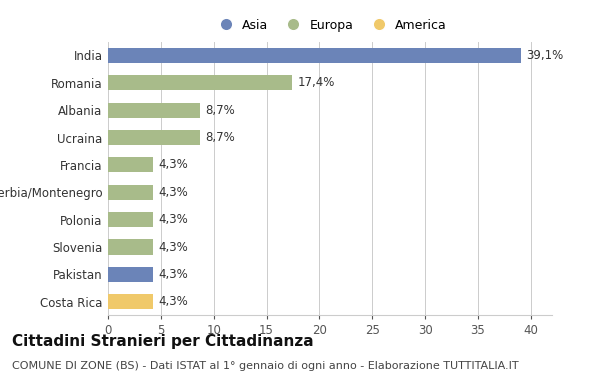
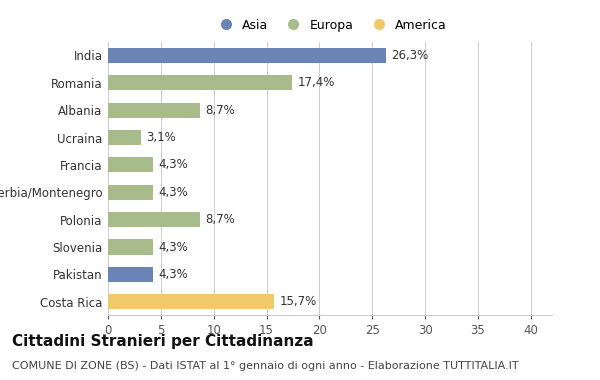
India: 39,1% -> 26,3%
Ucraina: 8,7% -> 3,1%
Polonia: 4,3% -> 8,7%
Costa Rica: 4,3% -> 15,7%
